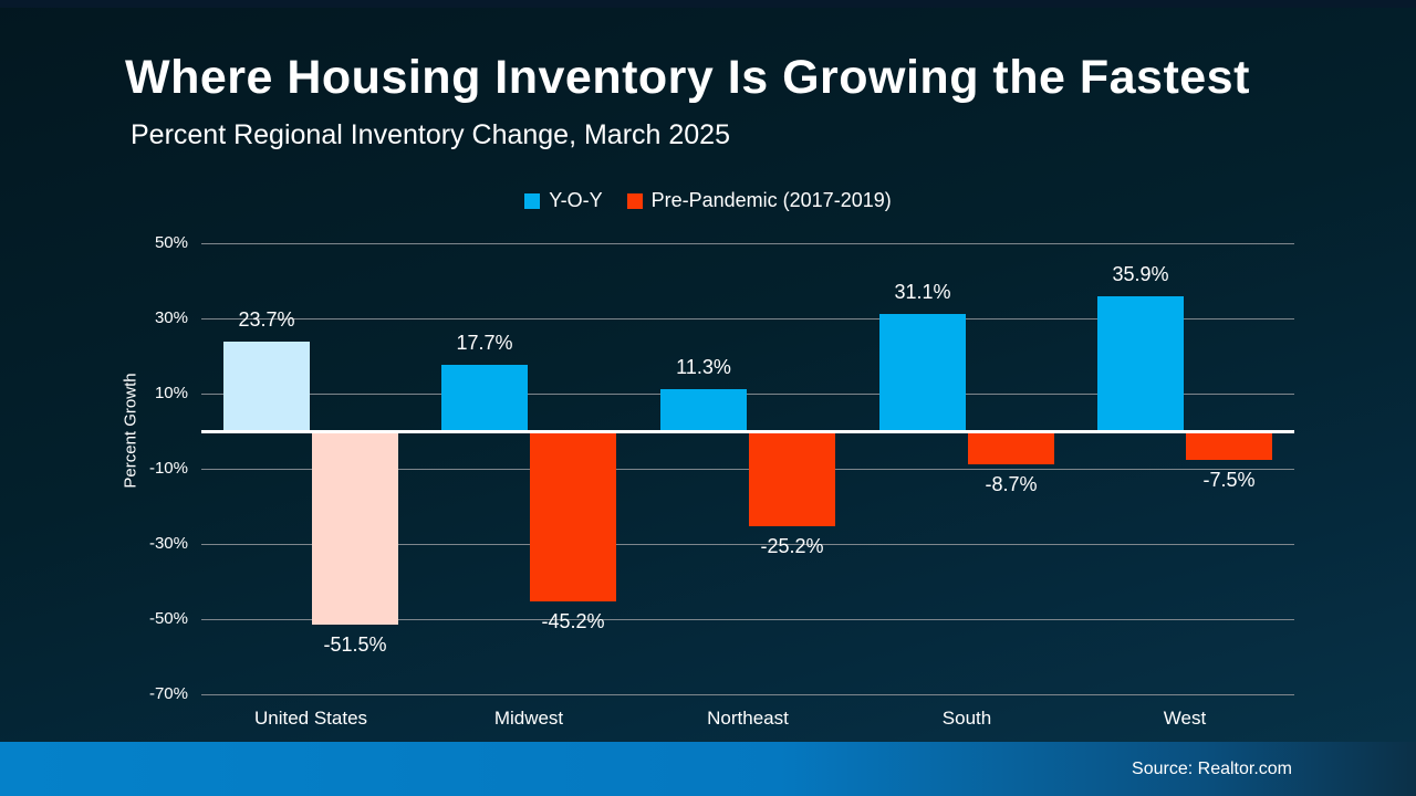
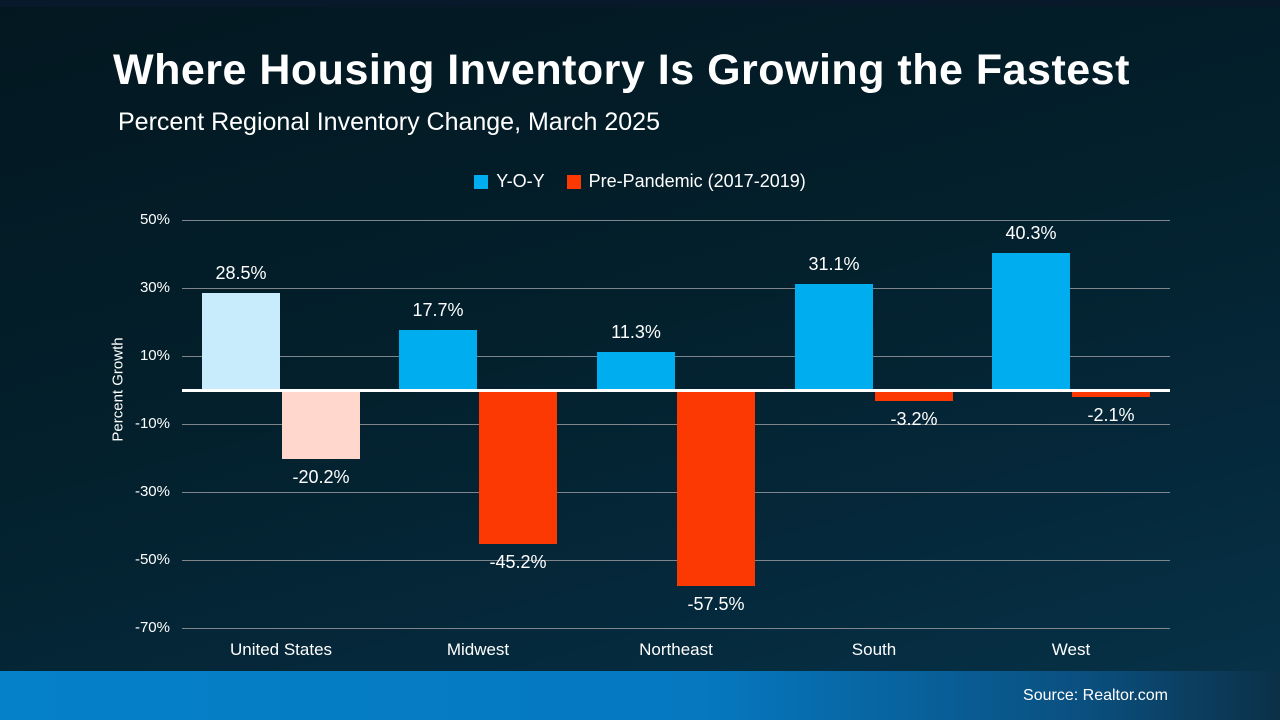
Y-O-Y/United States: 23.7% -> 28.5%
Pre-Pandemic (2017-2019)/United States: -51.5% -> -20.2%
Pre-Pandemic (2017-2019)/Northeast: -25.2% -> -57.5%
Pre-Pandemic (2017-2019)/South: -8.7% -> -3.2%
Y-O-Y/West: 35.9% -> 40.3%
Pre-Pandemic (2017-2019)/West: -7.5% -> -2.1%
